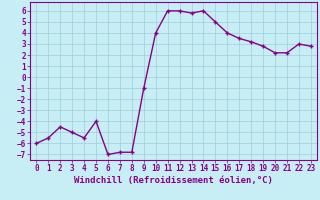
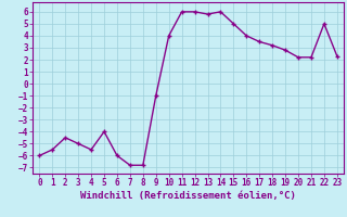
6: -7.0 -> -6.0
22: 3.0 -> 5.0
23: 2.8 -> 2.3
